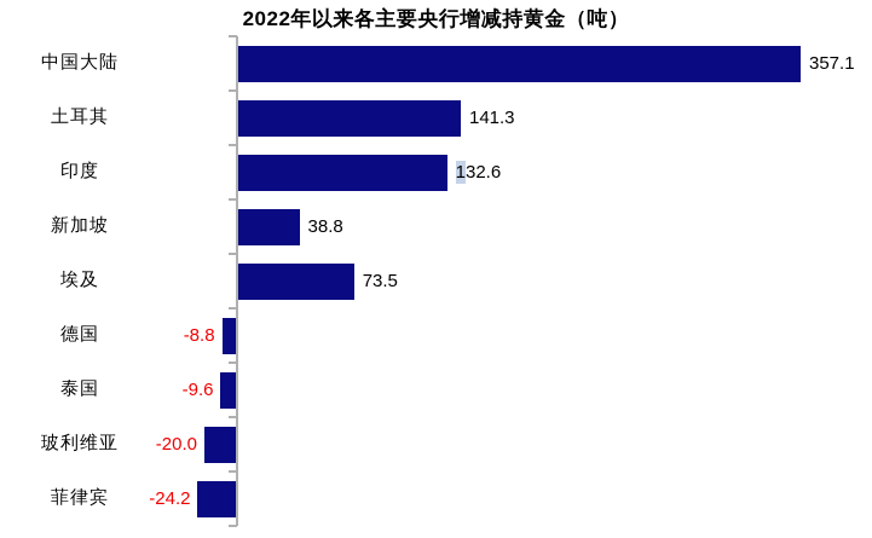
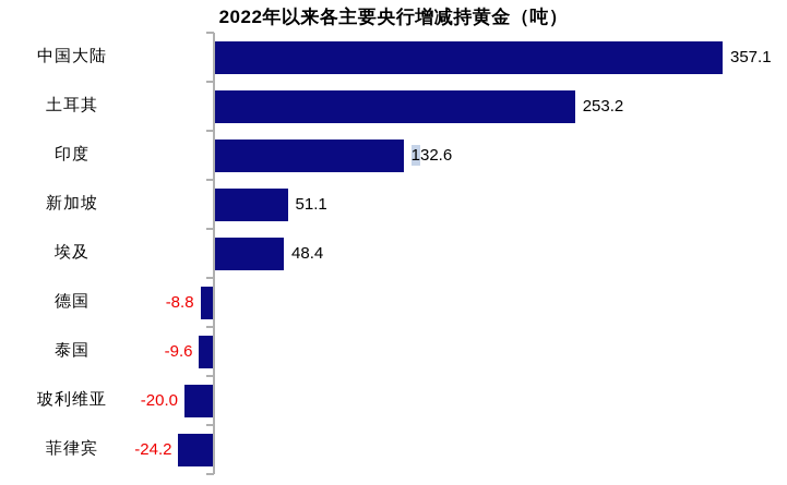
土耳其: 141.3 -> 253.2
新加坡: 38.8 -> 51.1
埃及: 73.5 -> 48.4
